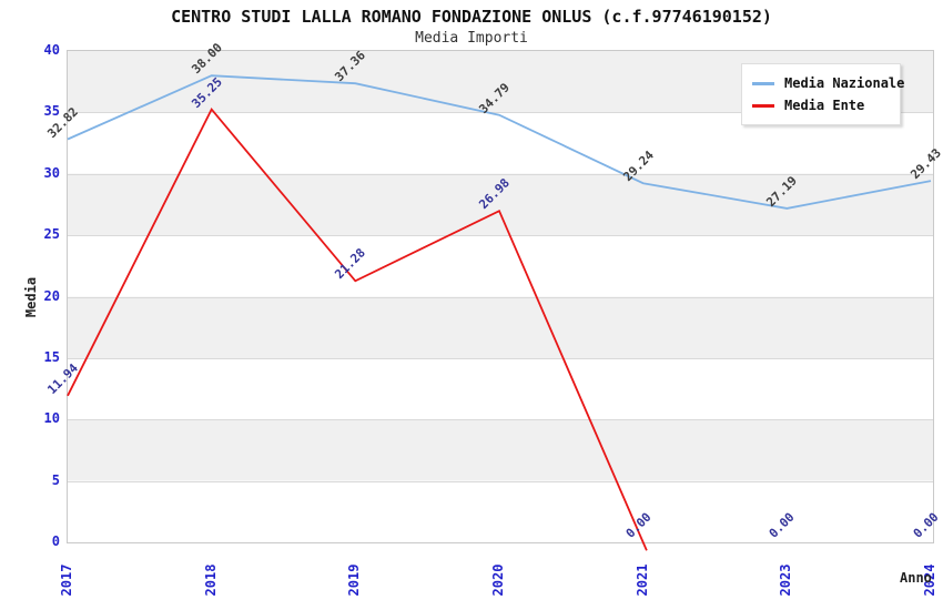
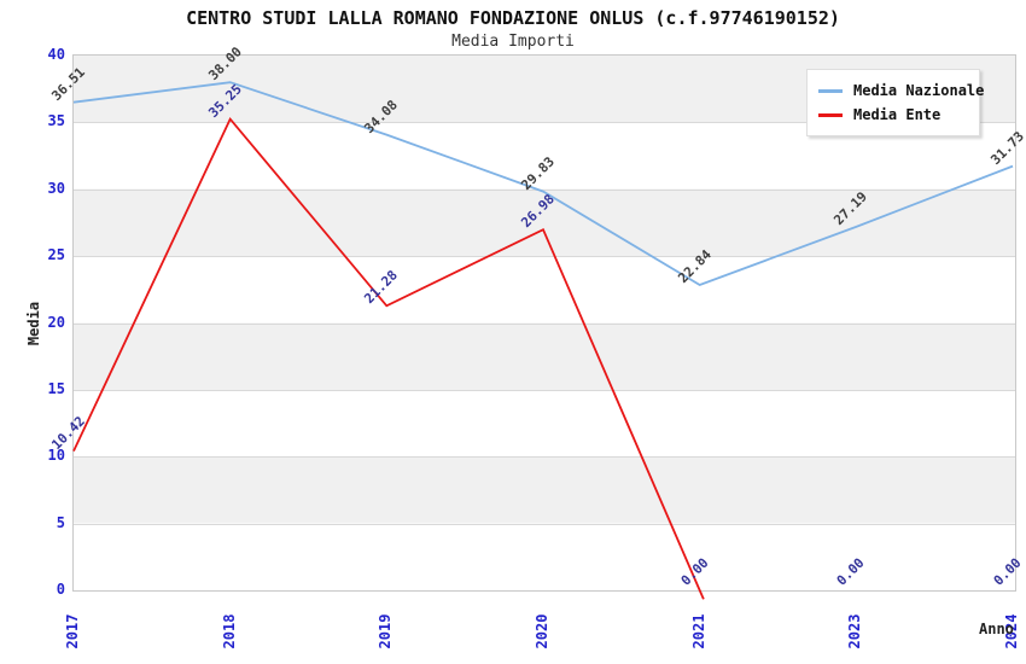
Media Nazionale/2017: 32.82 -> 36.51
Media Ente/2017: 11.94 -> 10.42
Media Nazionale/2019: 37.36 -> 34.08
Media Nazionale/2020: 34.79 -> 29.83
Media Nazionale/2021: 29.24 -> 22.84
Media Nazionale/2024: 29.43 -> 31.73
